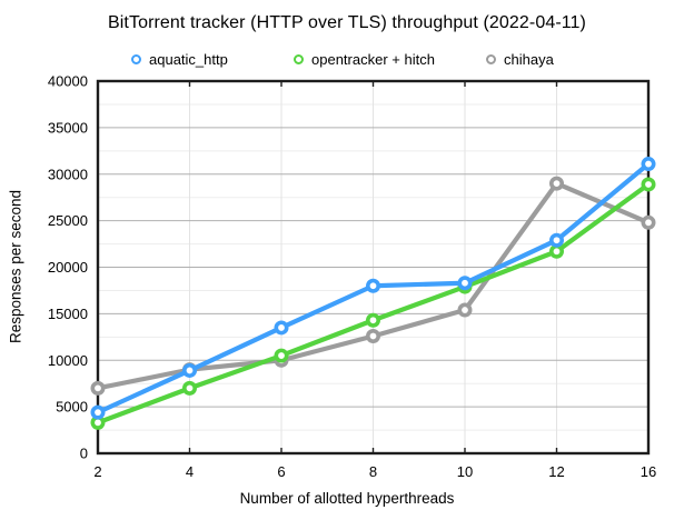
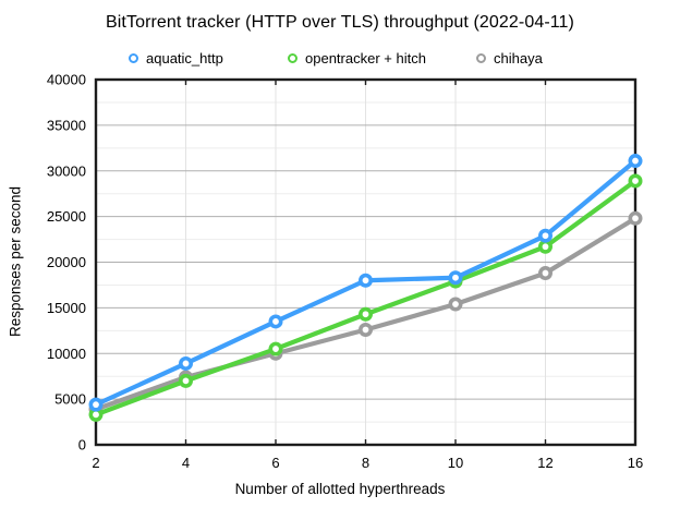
chihaya/2: 7000 -> 4000
chihaya/4: 9000 -> 7000
chihaya/12: 29000 -> 19000
